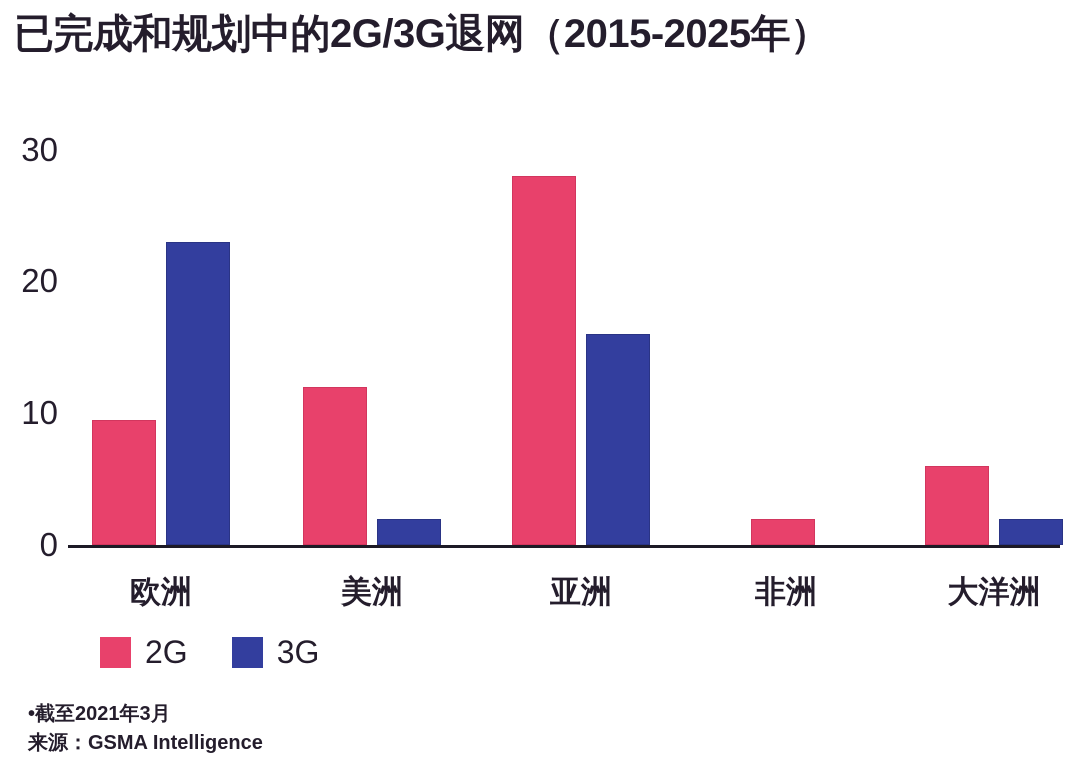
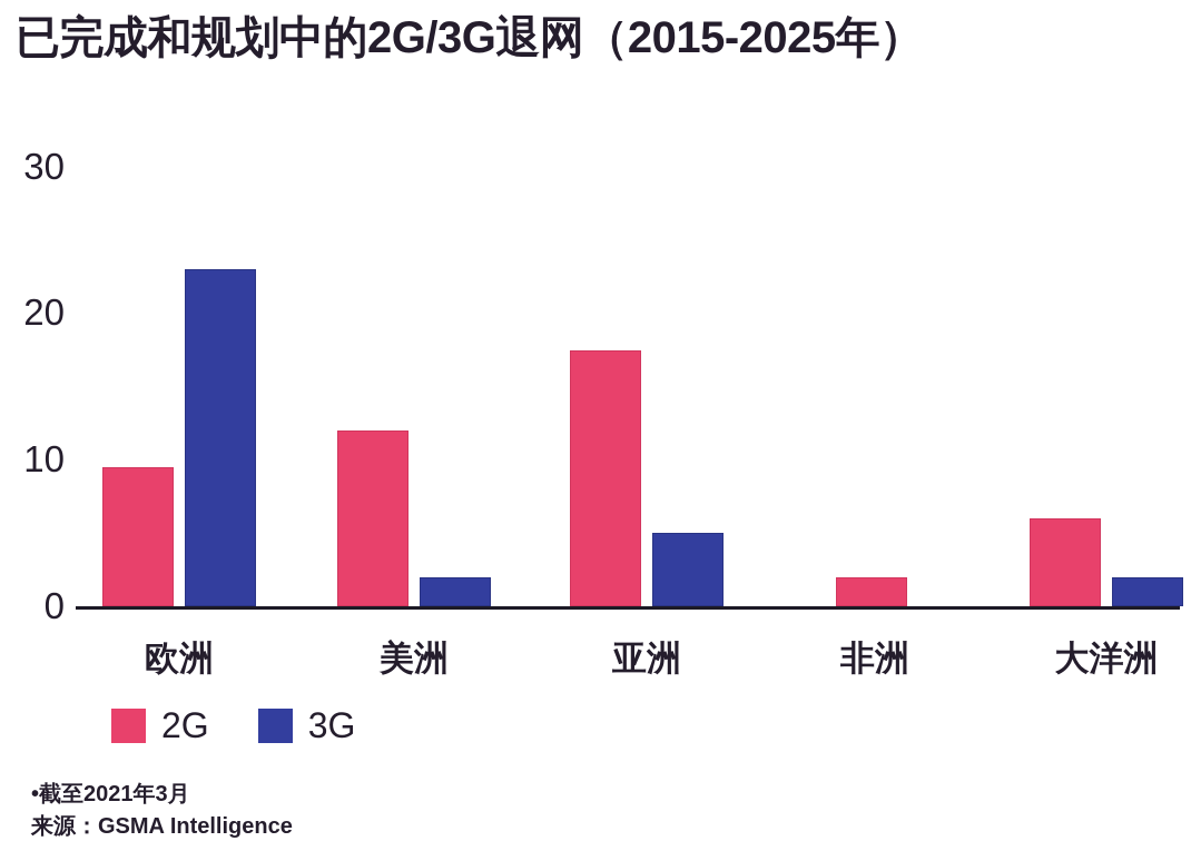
2G/亚洲: 28.0 -> 17.5
3G/亚洲: 16 -> 5
